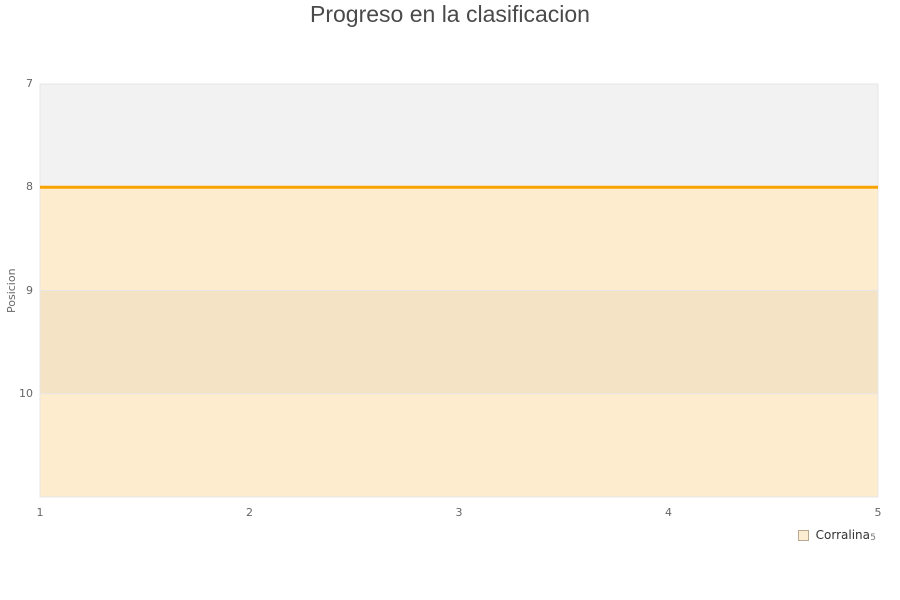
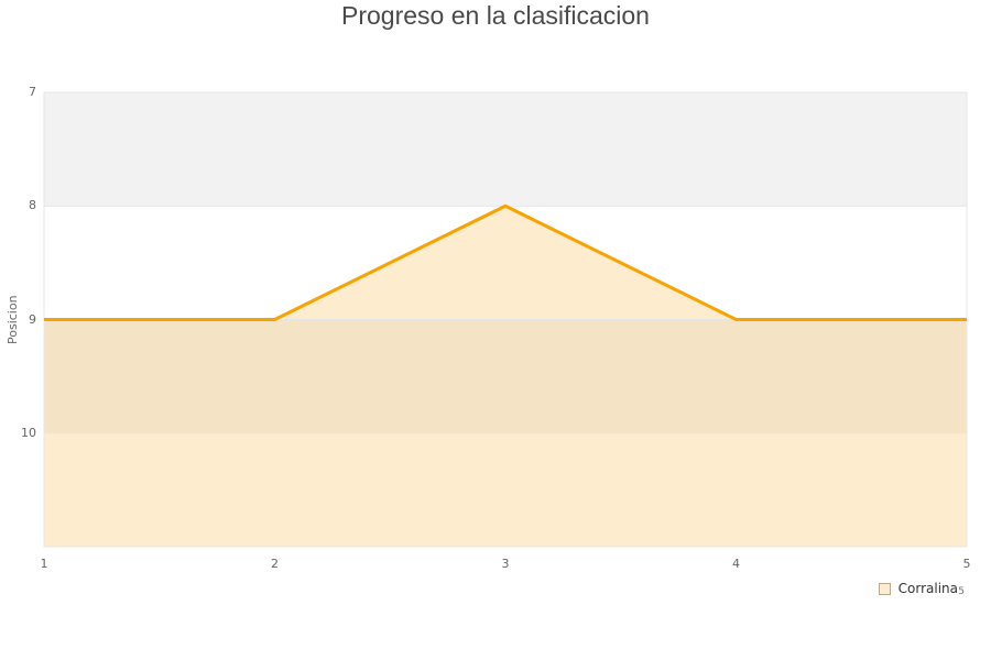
1: 8 -> 9
2: 8 -> 9
4: 8 -> 9
5: 8 -> 9
